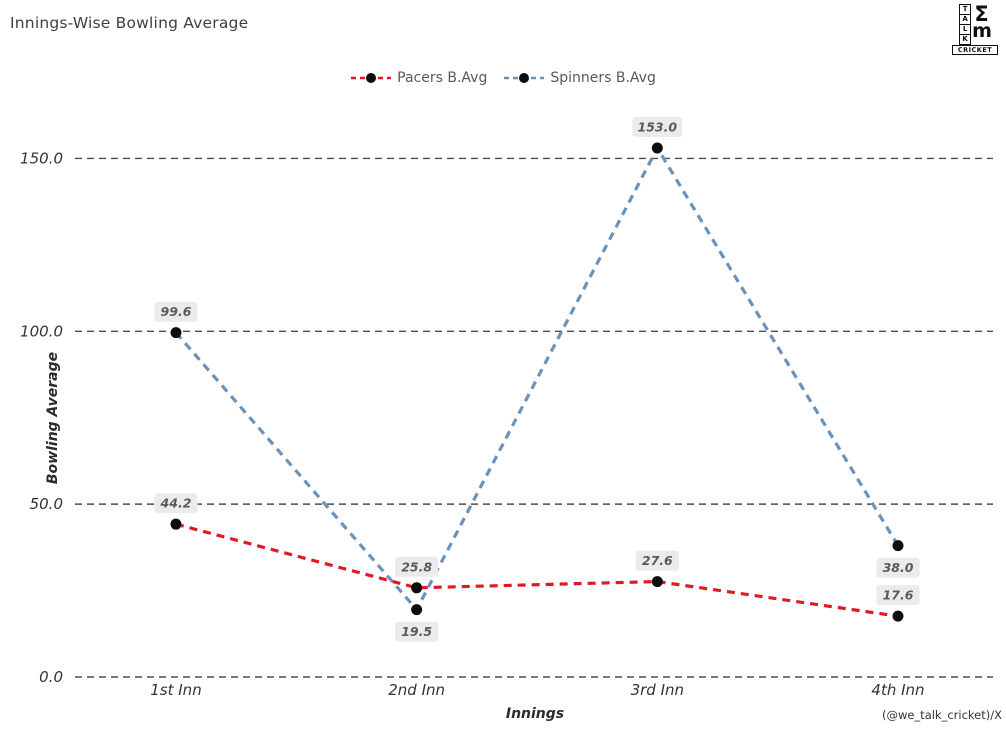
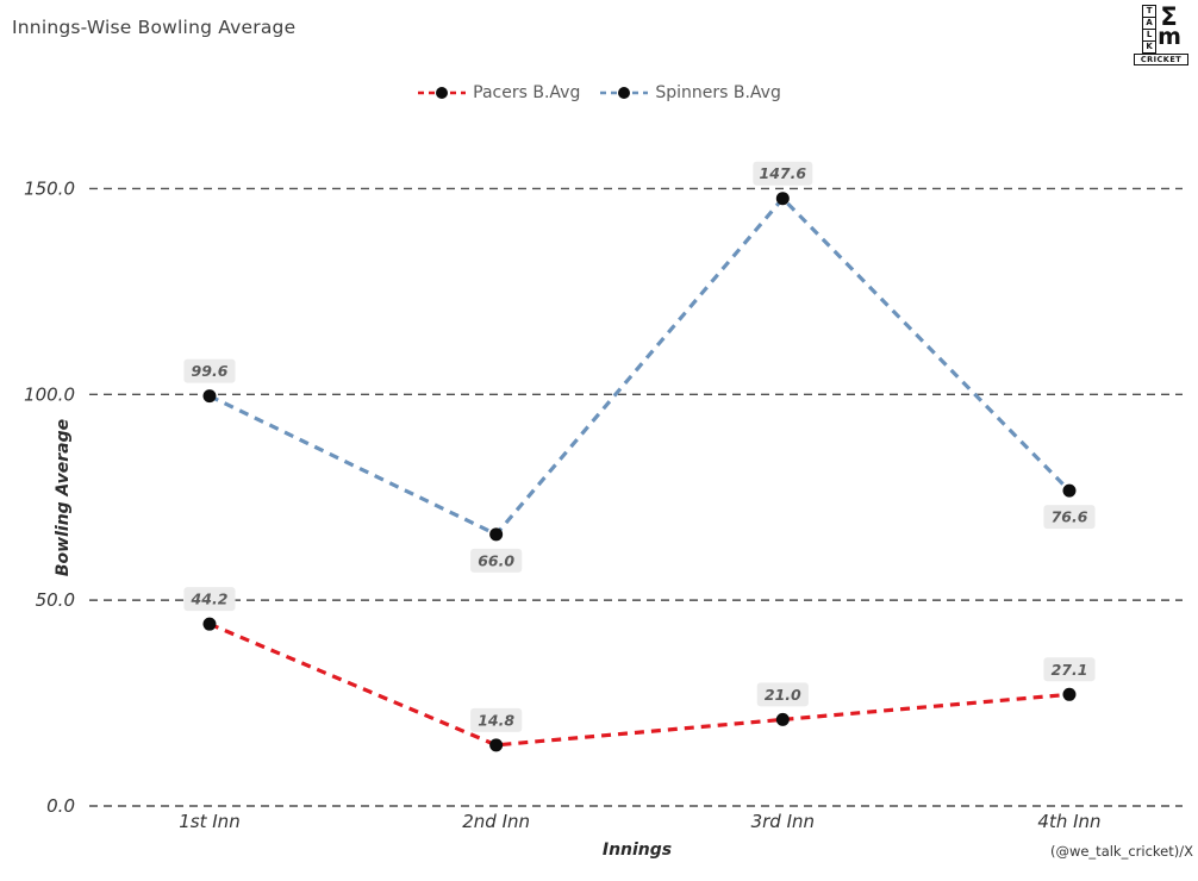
Pacers B.Avg/2nd Inn: 25.8 -> 14.8
Spinners B.Avg/2nd Inn: 19.5 -> 66.0
Pacers B.Avg/3rd Inn: 27.6 -> 21.0
Spinners B.Avg/3rd Inn: 153.0 -> 147.6
Pacers B.Avg/4th Inn: 17.6 -> 27.1
Spinners B.Avg/4th Inn: 38.0 -> 76.6
